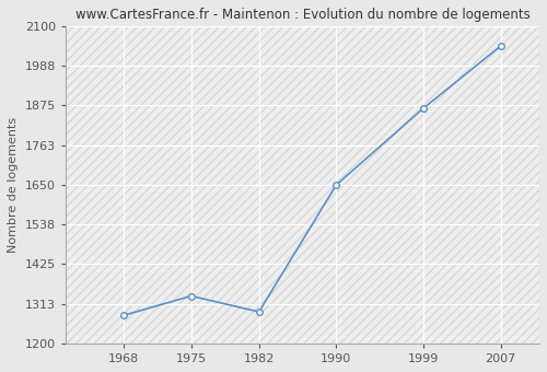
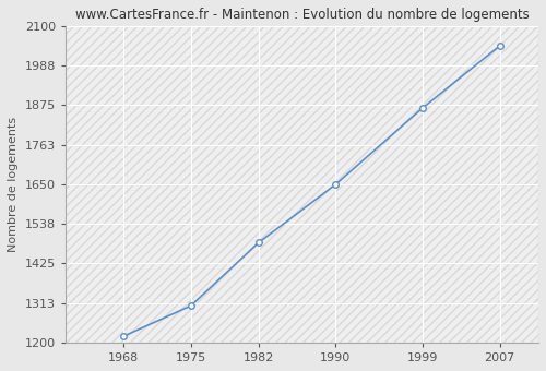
1968: 1280 -> 1218
1975: 1335 -> 1305
1982: 1290 -> 1484
